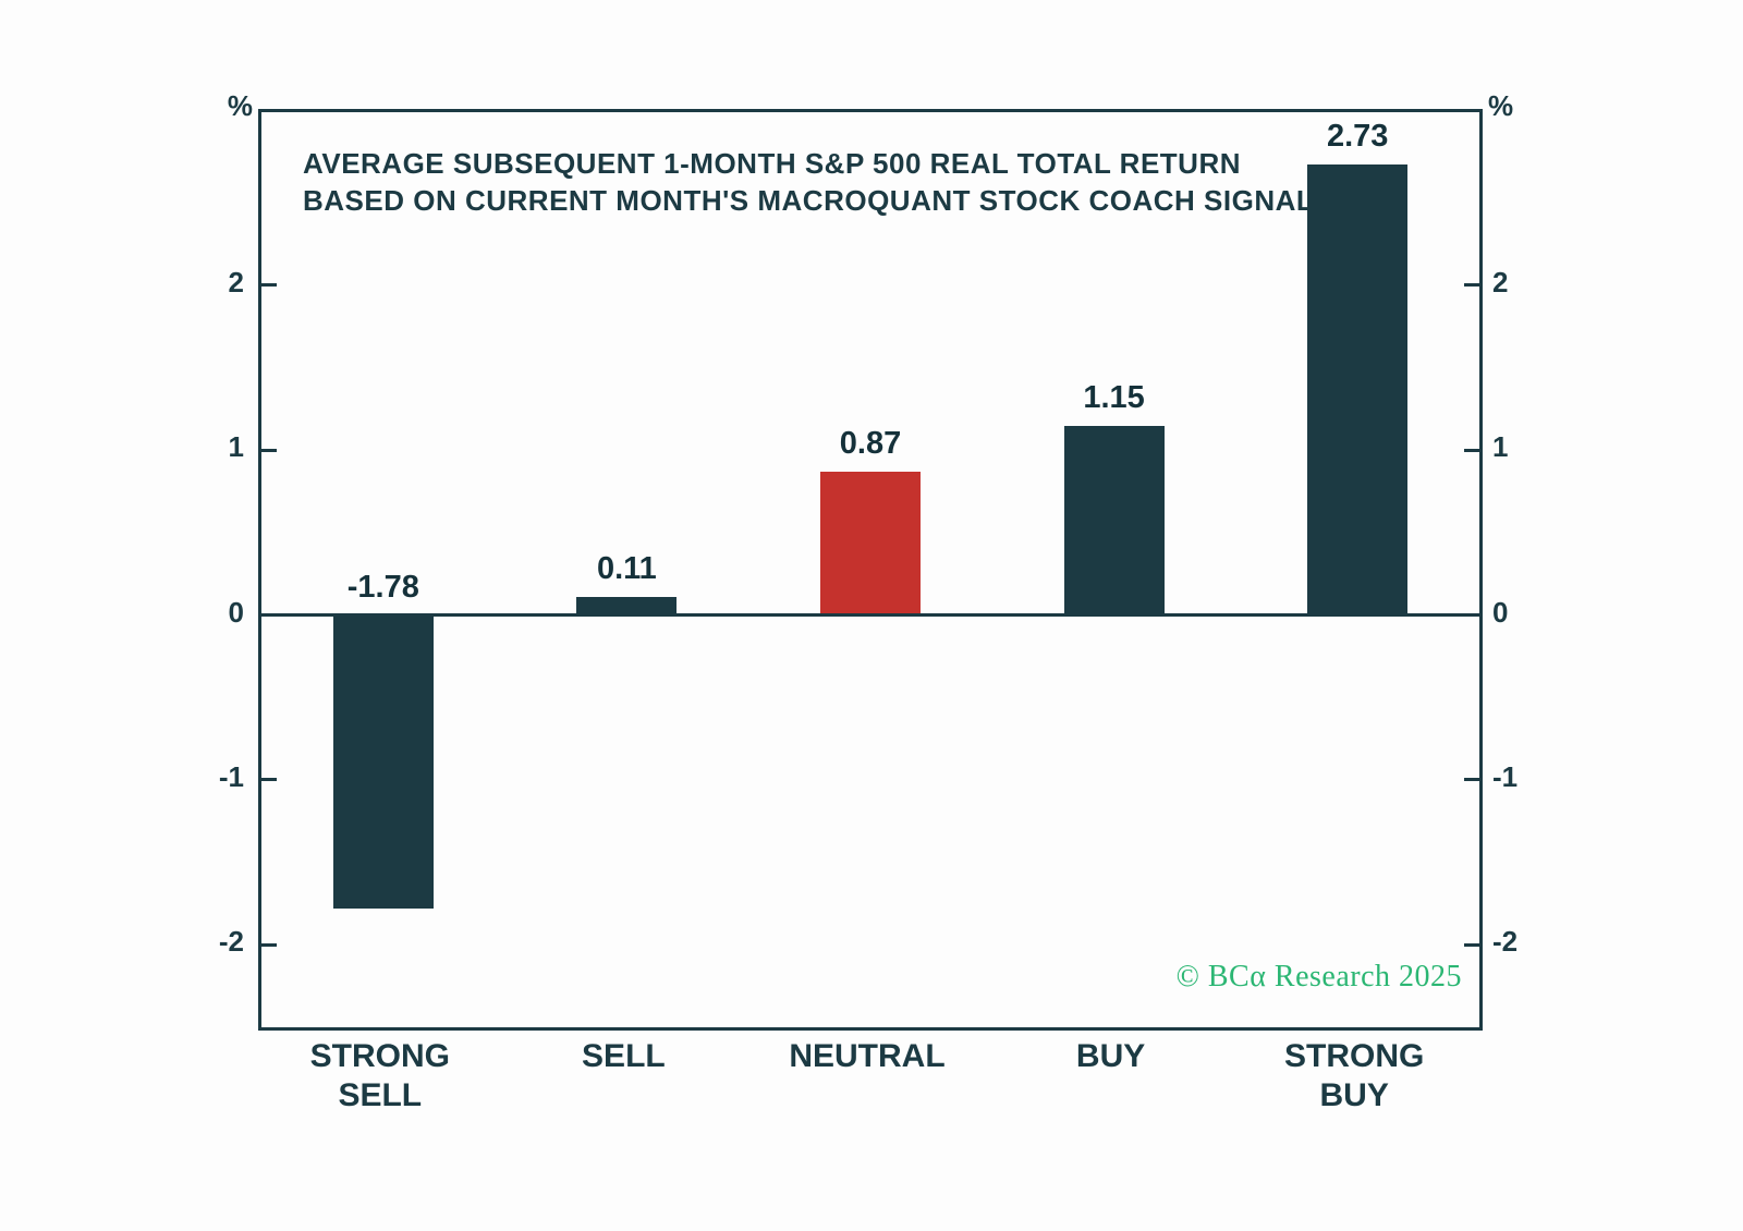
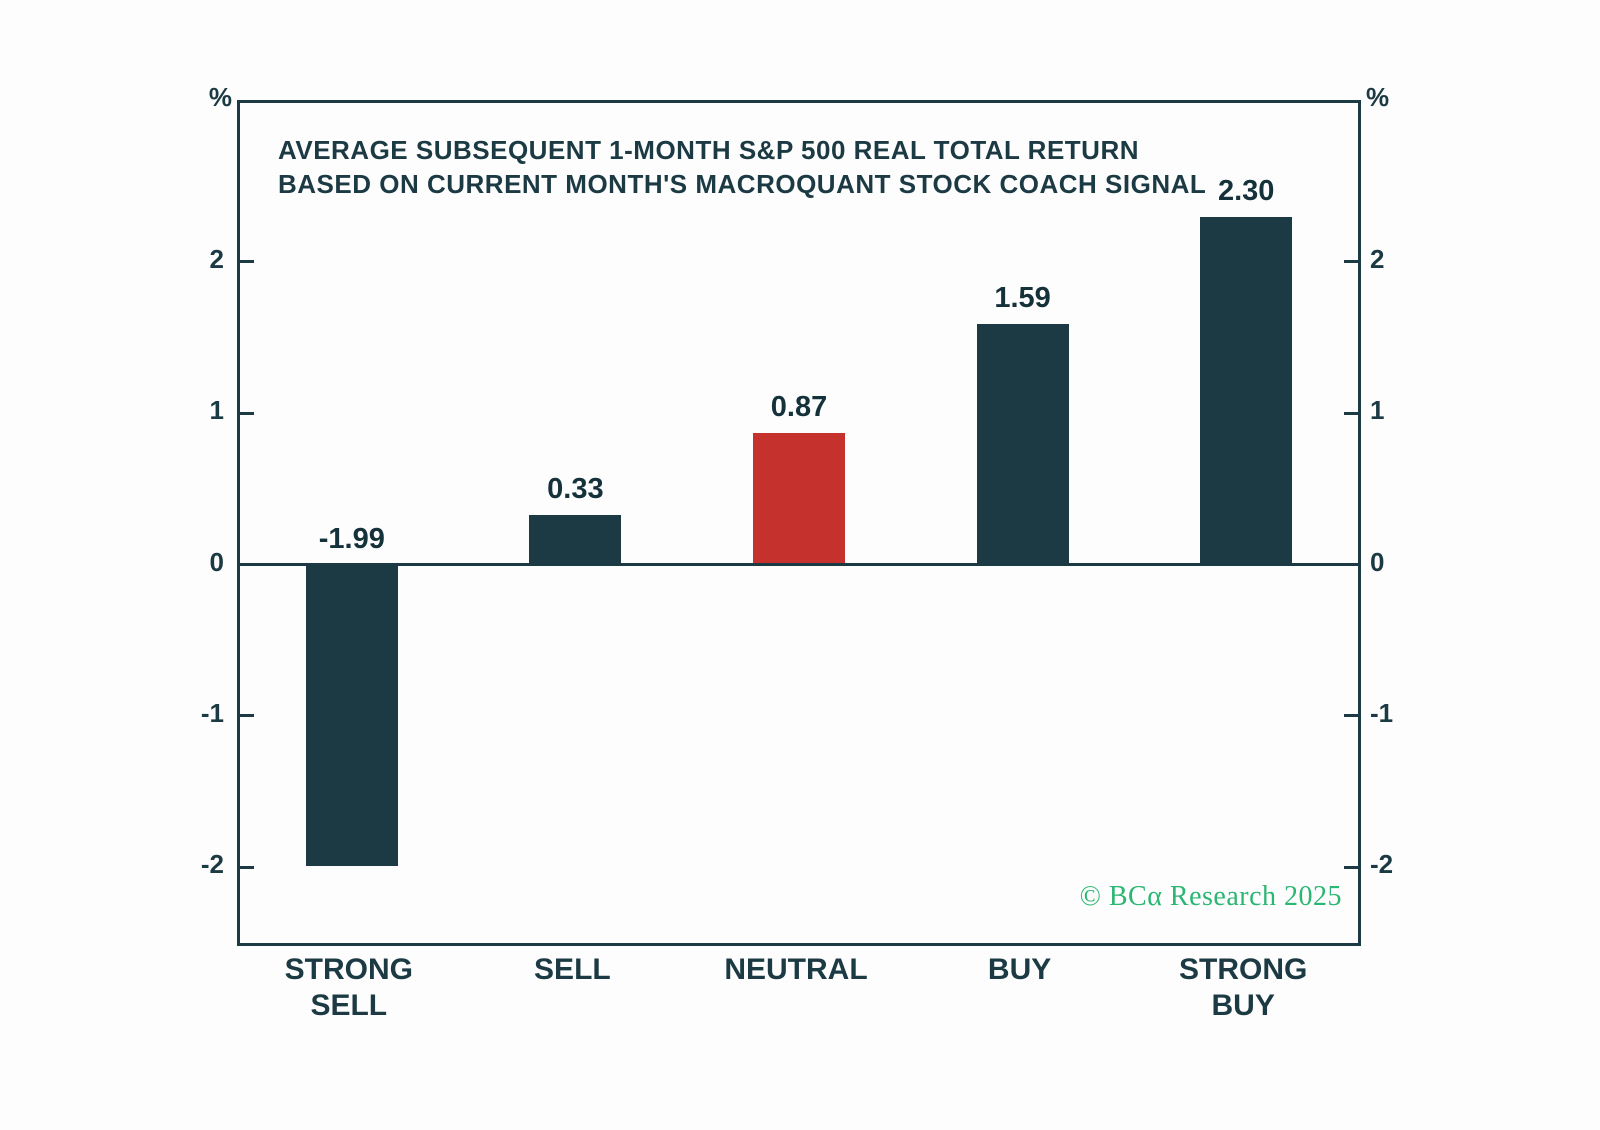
STRONG SELL: -1.78 -> -1.99
SELL: 0.11 -> 0.33
BUY: 1.15 -> 1.59
STRONG BUY: 2.73 -> 2.30
